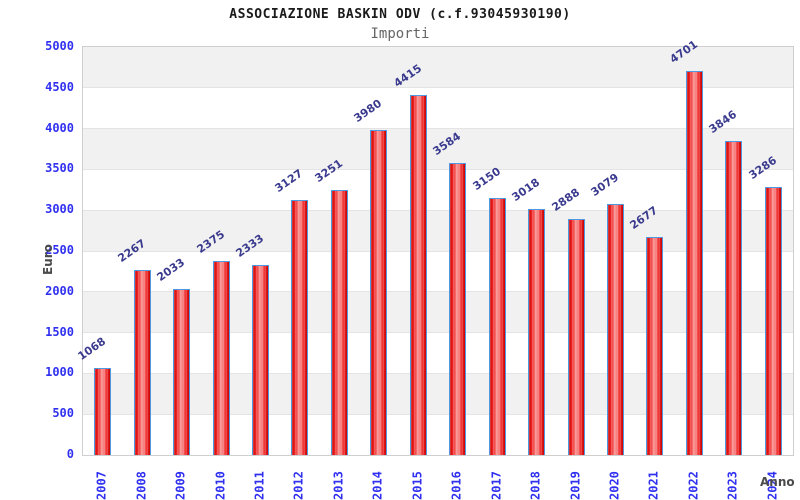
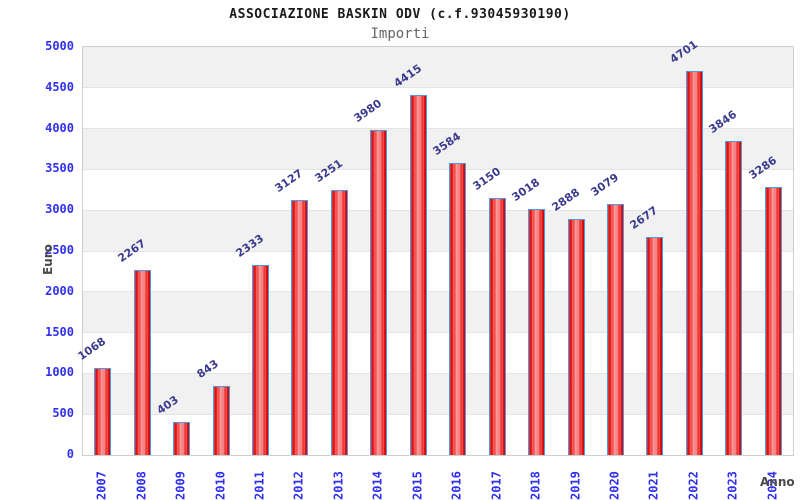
2009: 2033 -> 403
2010: 2375 -> 843
